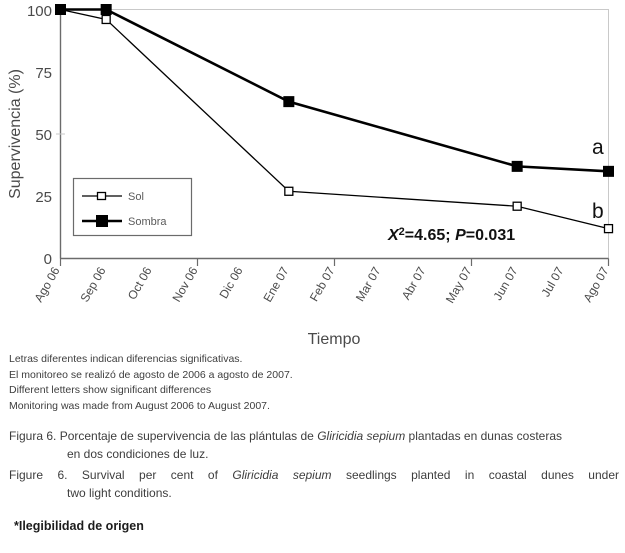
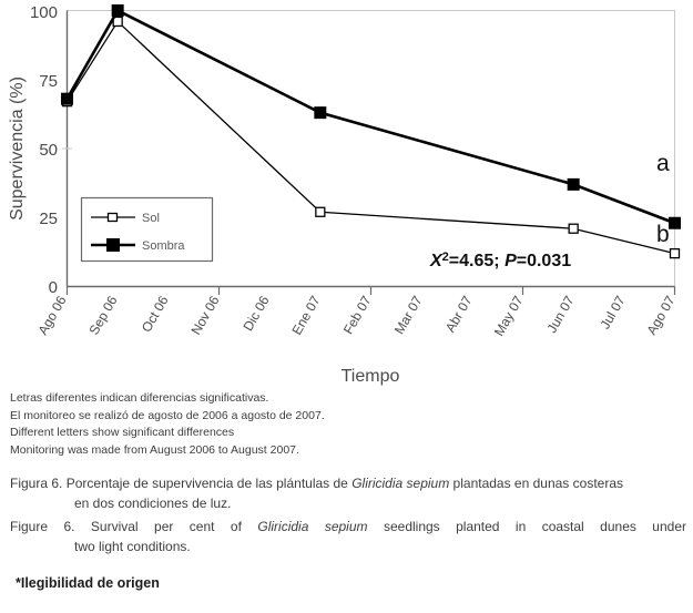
Sol/Ago 06: 100 -> 67
Sombra/Ago 06: 100 -> 68
Sombra/Ago 07: 35 -> 23
